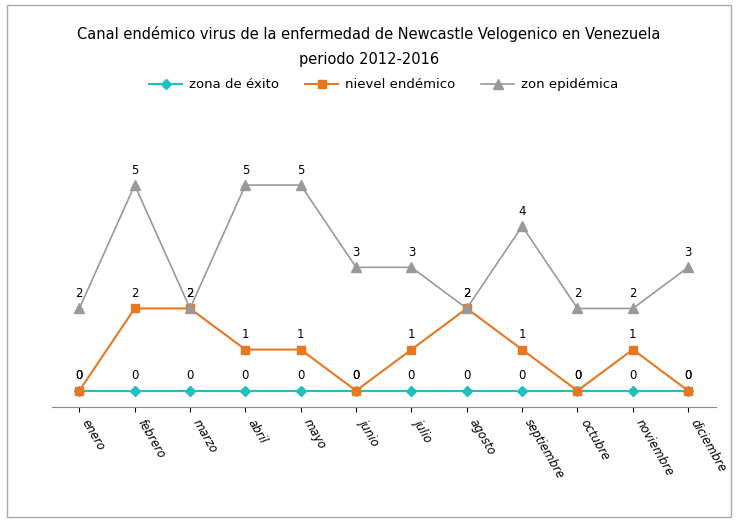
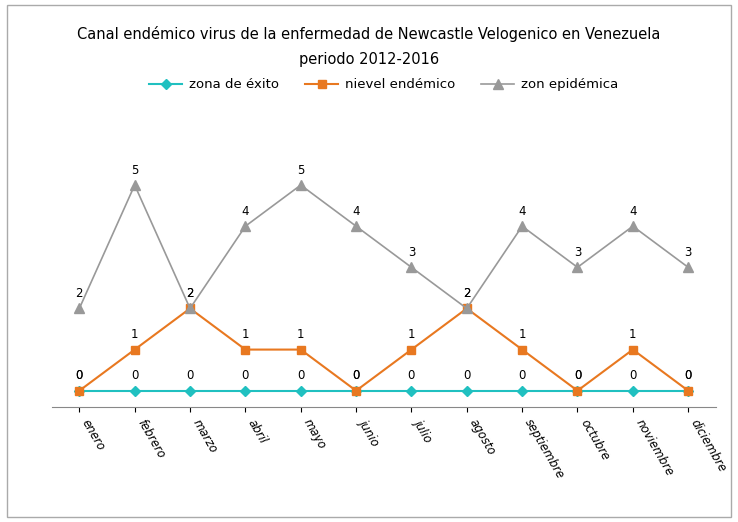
nievel endémico/febrero: 2 -> 1
zon epidémica/abril: 5 -> 4
zon epidémica/junio: 3 -> 4
zon epidémica/octubre: 2 -> 3
zon epidémica/noviembre: 2 -> 4
